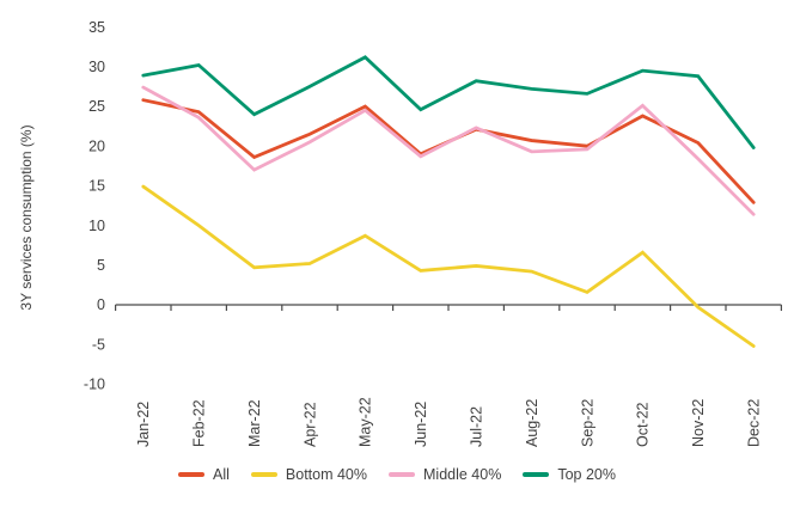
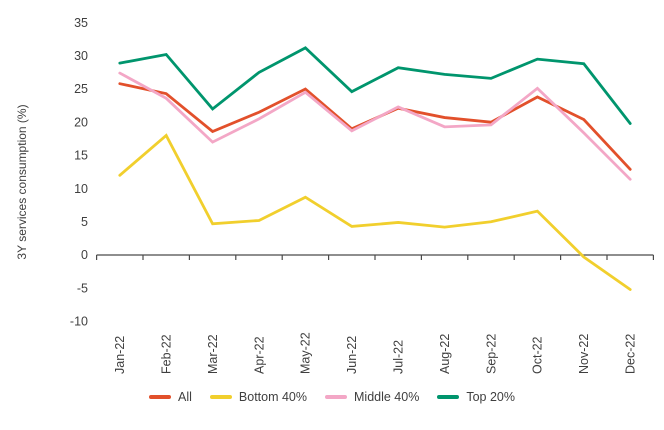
Bottom 40%/Jan-22: 15 -> 12
Bottom 40%/Feb-22: 10 -> 18
Top 20%/Mar-22: 24 -> 22
Bottom 40%/Sep-22: 2 -> 5
